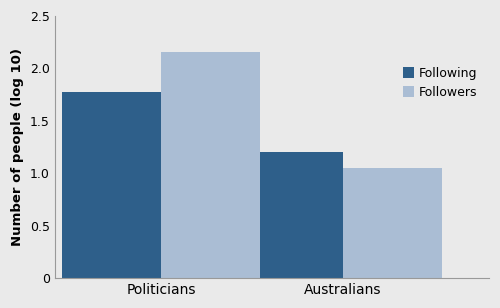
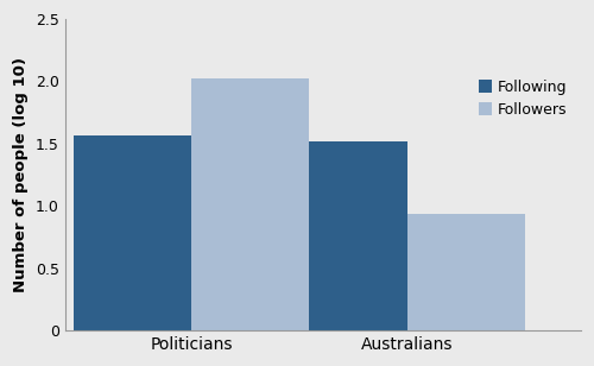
Following/Politicians: 1.78 -> 1.57
Followers/Politicians: 2.16 -> 2.02
Following/Australians: 1.20 -> 1.52
Followers/Australians: 1.05 -> 0.94
